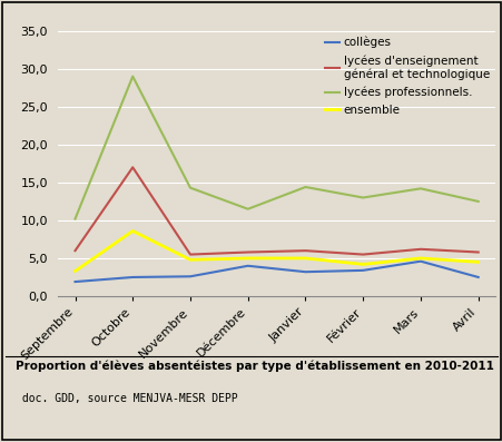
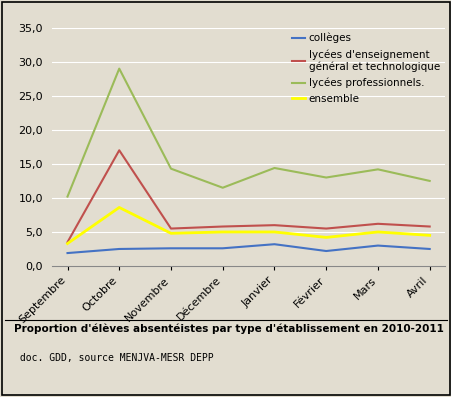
lycées d'enseignement général et technologique/Septembre: 6,0 -> 3,5
collèges/Décembre: 4,0 -> 2,6
collèges/Février: 3,4 -> 2,2
collèges/Mars: 4,6 -> 3,0
